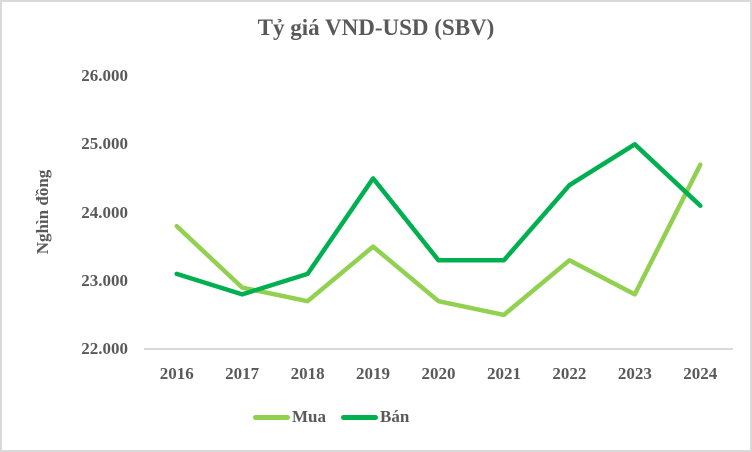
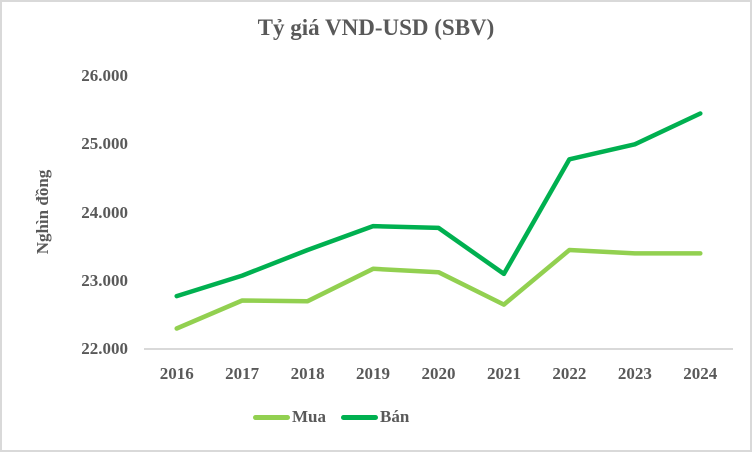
Mua/2016: 23800 -> 22300
Bán/2016: 23100 -> 22800
Mua/2017: 22900 -> 22700
Bán/2017: 22800 -> 23100
Bán/2018: 23100 -> 23400
Mua/2019: 23500 -> 23200
Bán/2019: 24500 -> 23800
Mua/2020: 22700 -> 23100
Bán/2020: 23300 -> 23800
Mua/2021: 22500 -> 22600
Bán/2021: 23300 -> 23100
Mua/2022: 23300 -> 23400
Bán/2022: 24400 -> 24800
Mua/2023: 22800 -> 23400
Mua/2024: 24700 -> 23400
Bán/2024: 24100 -> 25400
